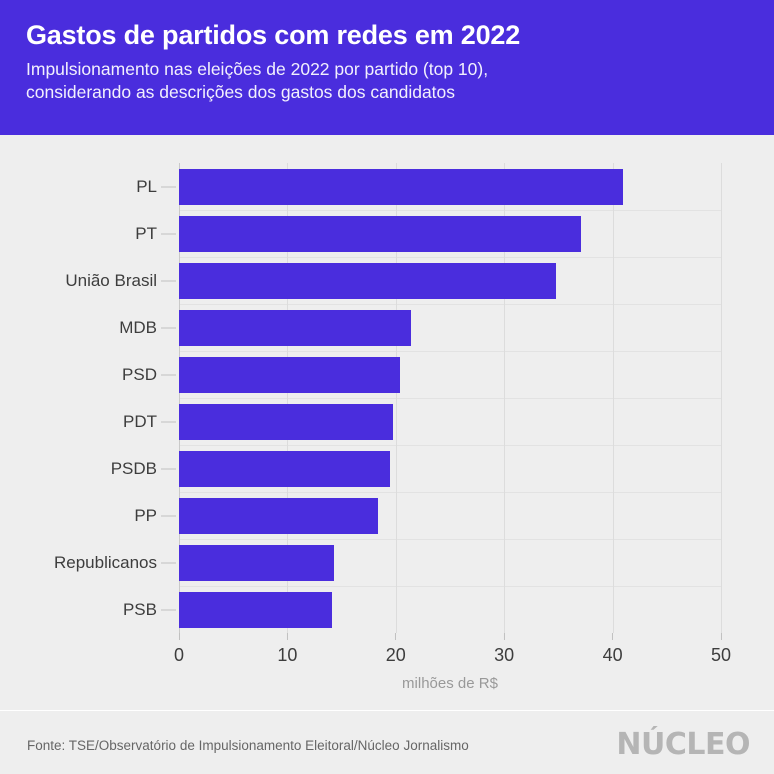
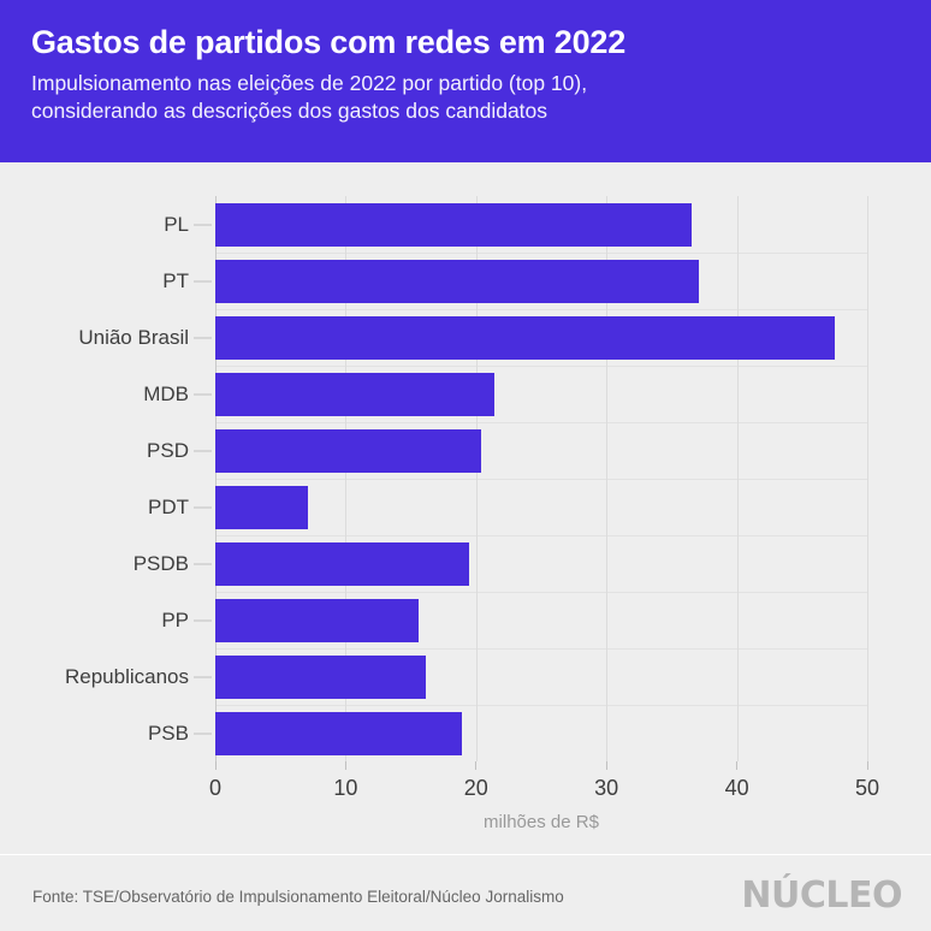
PL: 41.0 -> 36.5
União Brasil: 34.8 -> 47.5
PDT: 19.7 -> 7.1
PP: 18.4 -> 15.6
Republicanos: 14.3 -> 16.1
PSB: 14.1 -> 18.9
